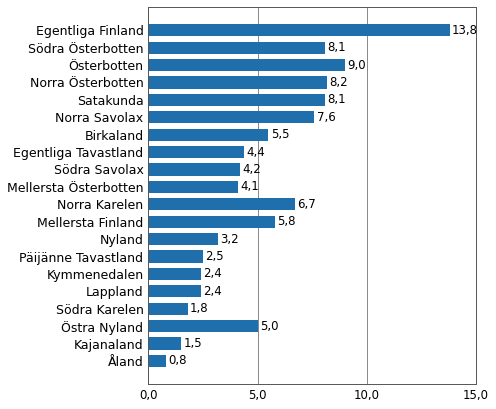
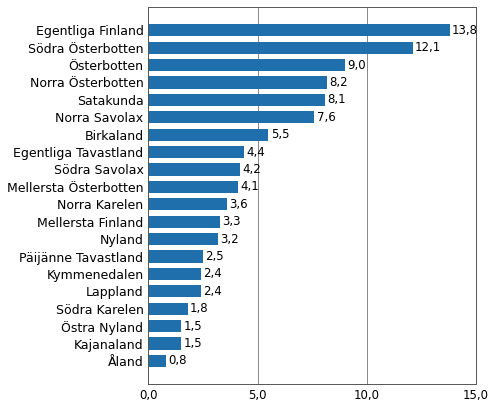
Södra Österbotten: 8,1 -> 12,1
Norra Karelen: 6,7 -> 3,6
Mellersta Finland: 5,8 -> 3,3
Östra Nyland: 5,0 -> 1,5
